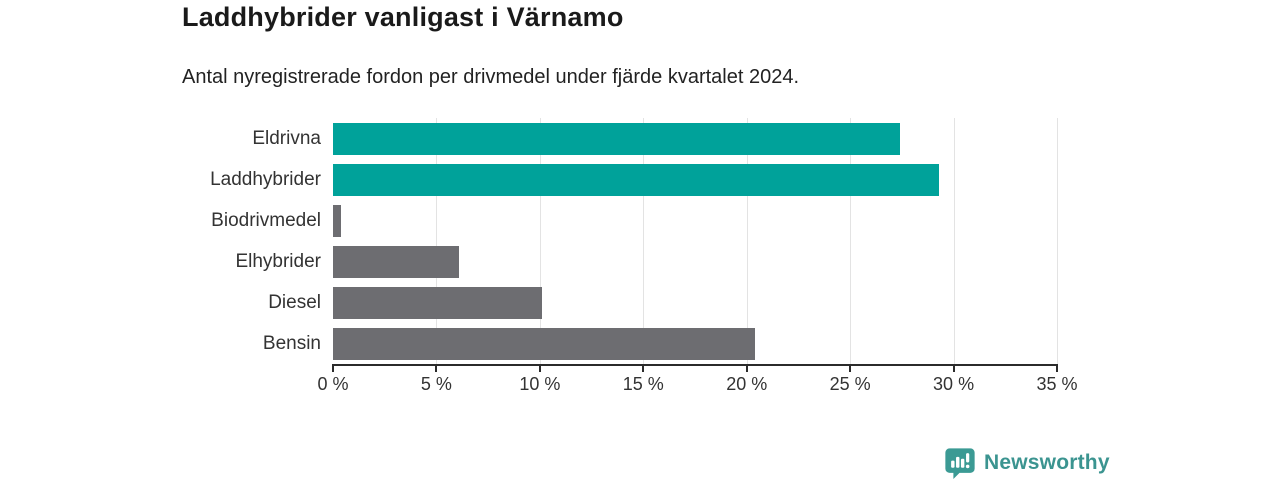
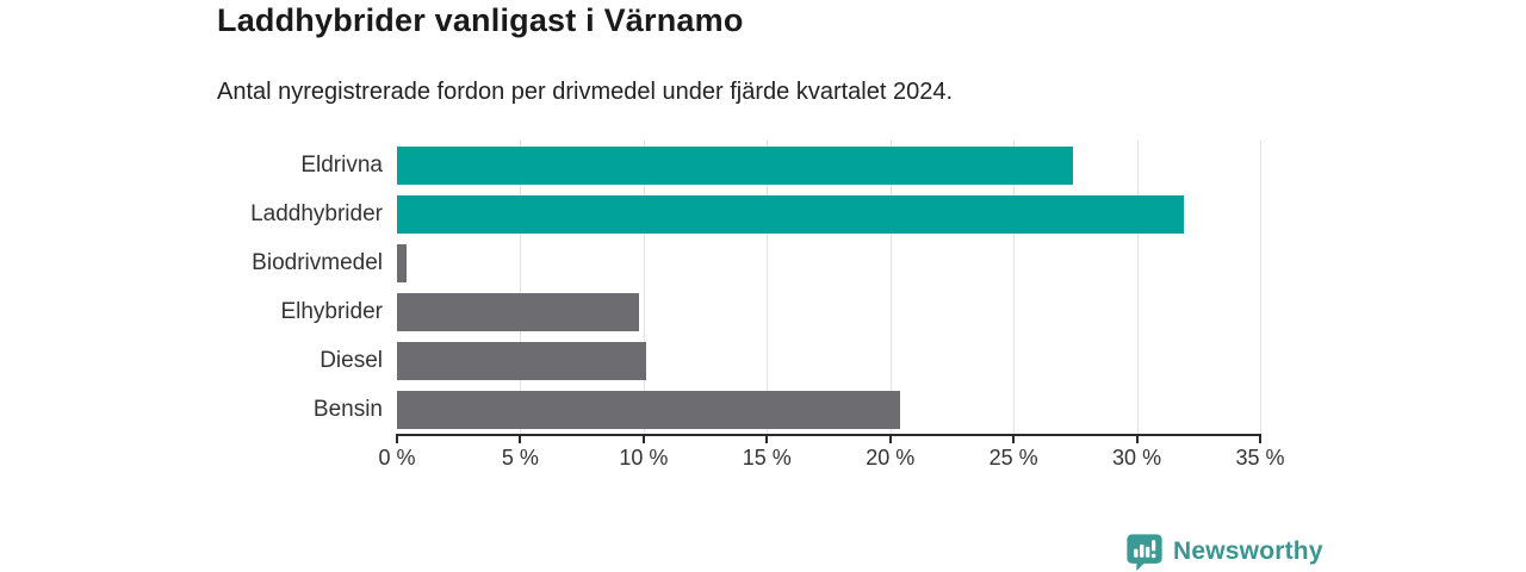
Laddhybrider: 29.3% -> 31.9%
Elhybrider: 6.1% -> 9.8%
